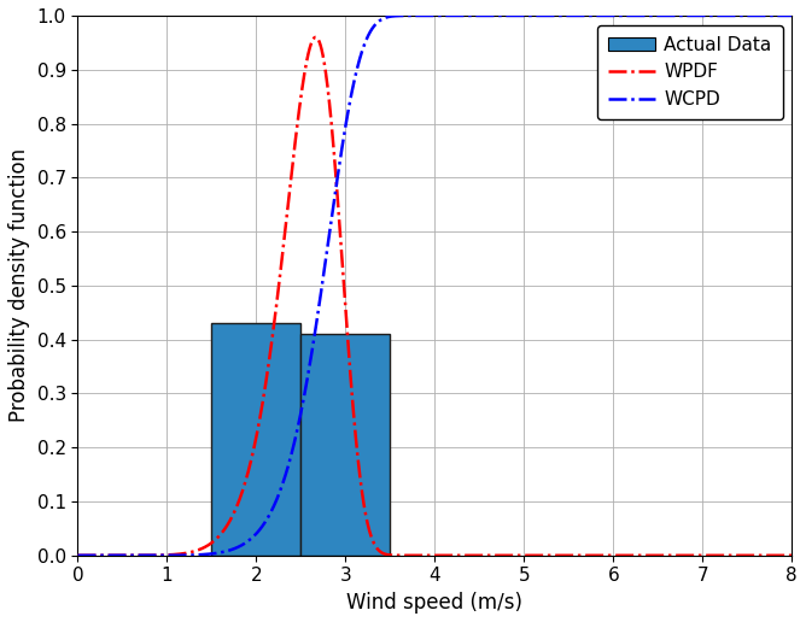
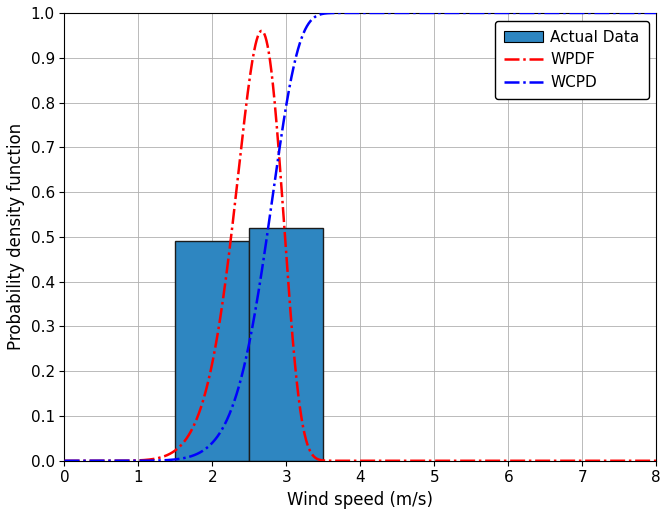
Actual Data/2: 0.43 -> 0.49
Actual Data/3: 0.41 -> 0.52
